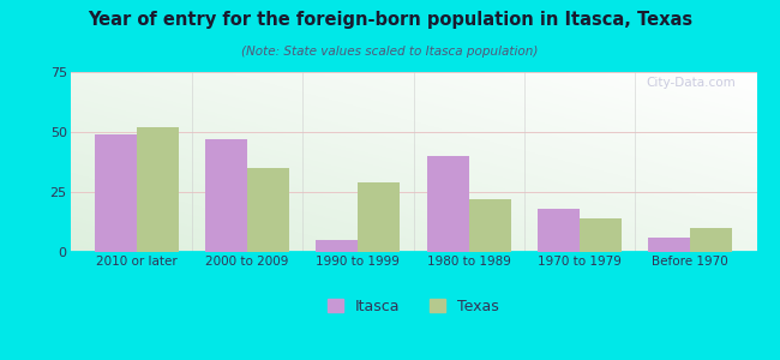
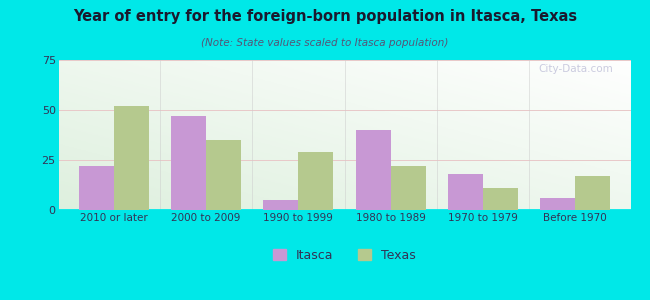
Itasca/2010 or later: 49 -> 22
Texas/1970 to 1979: 14 -> 11
Texas/Before 1970: 10 -> 17
